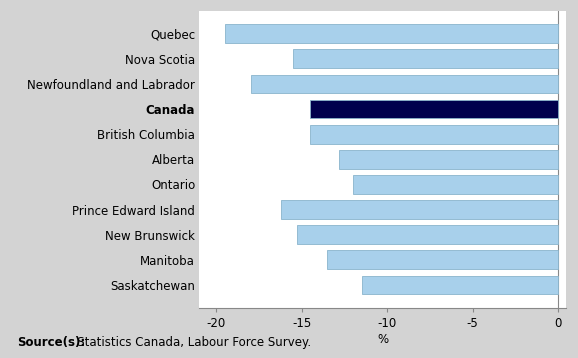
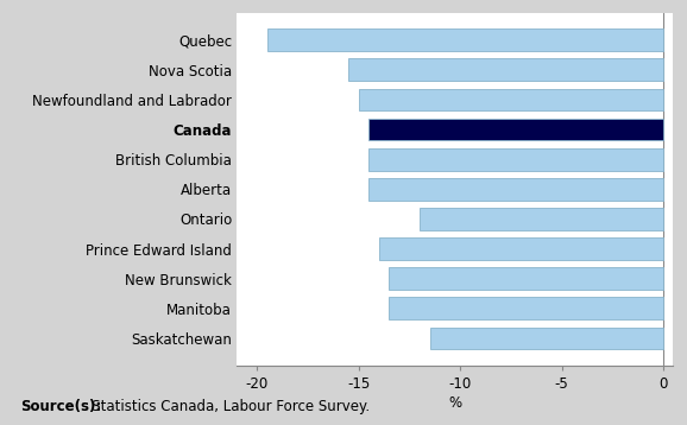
Newfoundland and Labrador: -18.0 -> -15.0
Alberta: -12.8 -> -14.5
Prince Edward Island: -16.2 -> -14.0
New Brunswick: -15.3 -> -13.5
